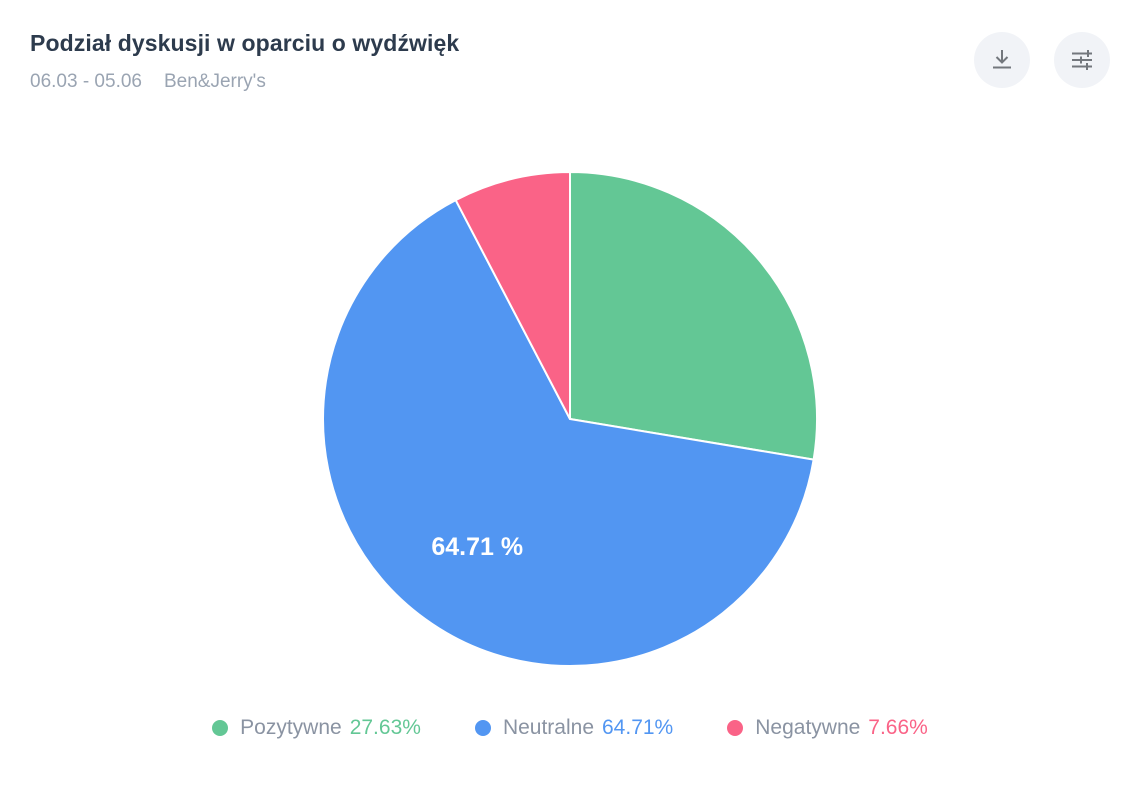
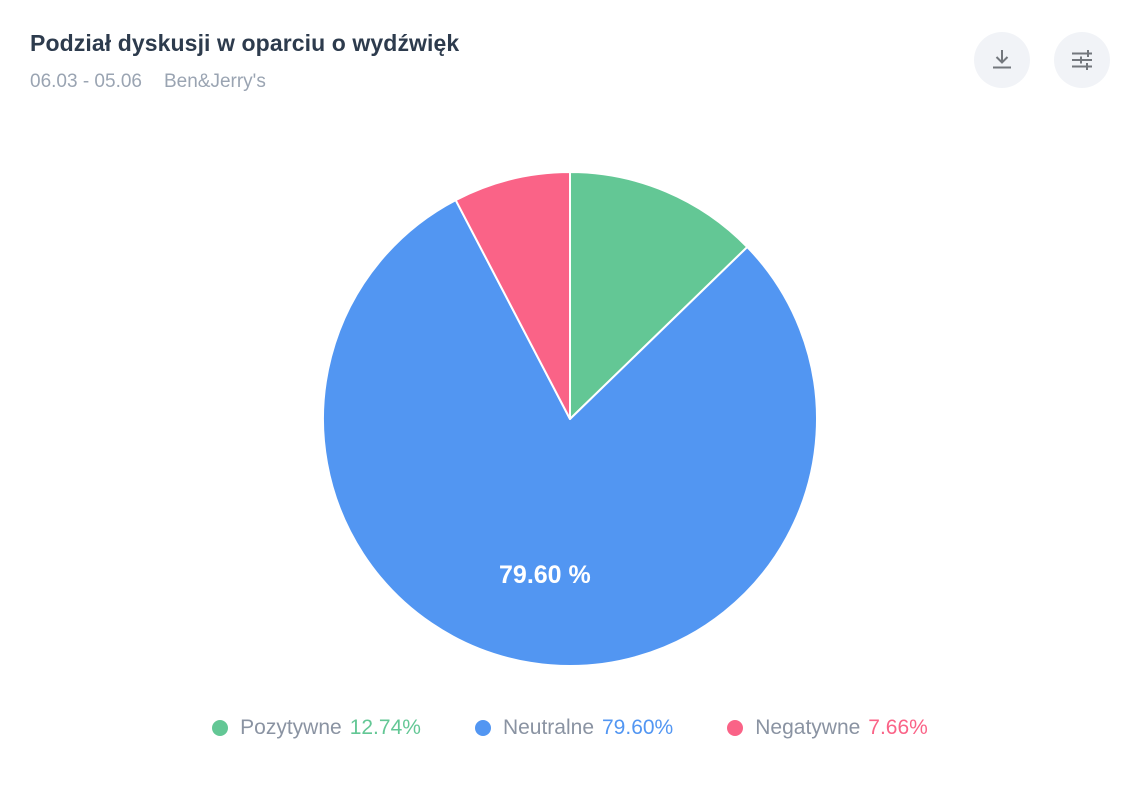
Pozytywne: 27.63% -> 12.74%
Neutralne: 64.71% -> 79.60%
